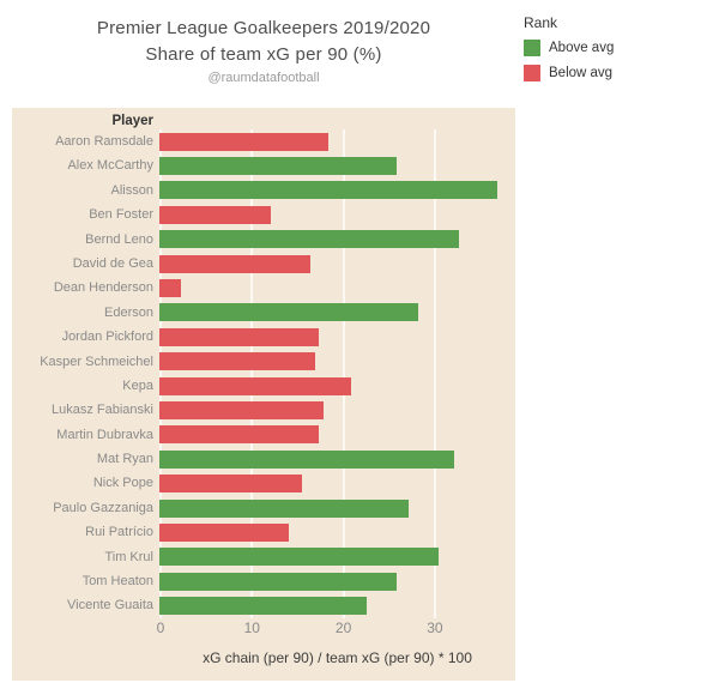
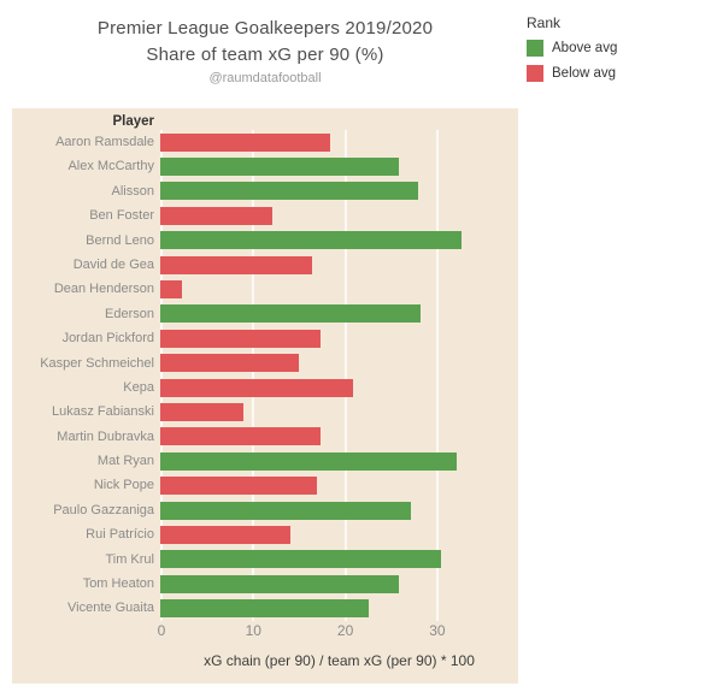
Alisson: 37 -> 28
Kasper Schmeichel: 17 -> 15
Lukasz Fabianski: 18 -> 9
Nick Pope: 16 -> 17
